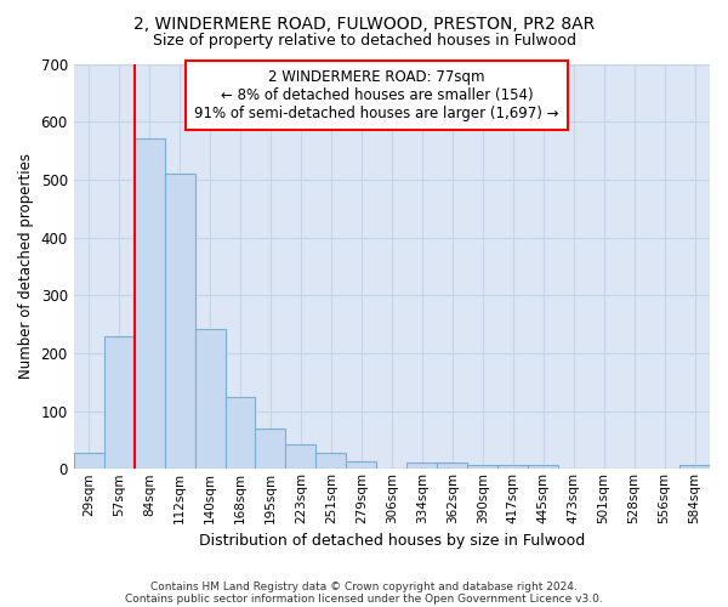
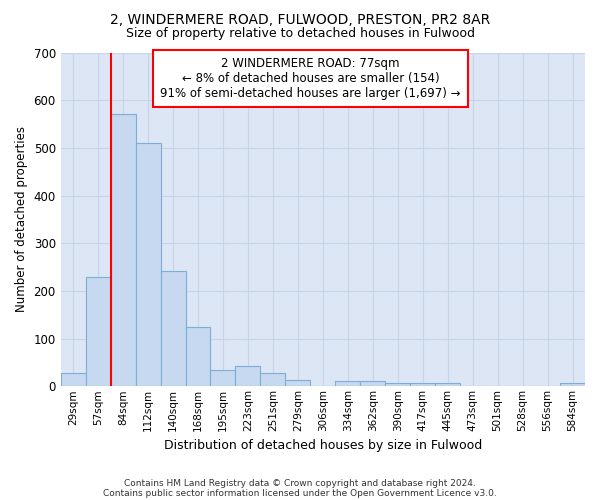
195sqm: 70 -> 35
